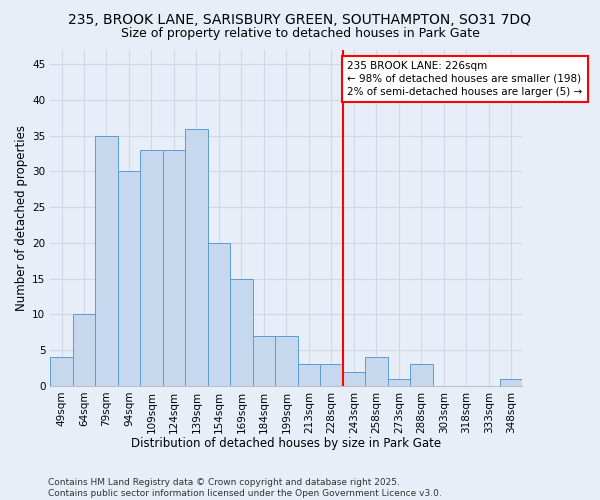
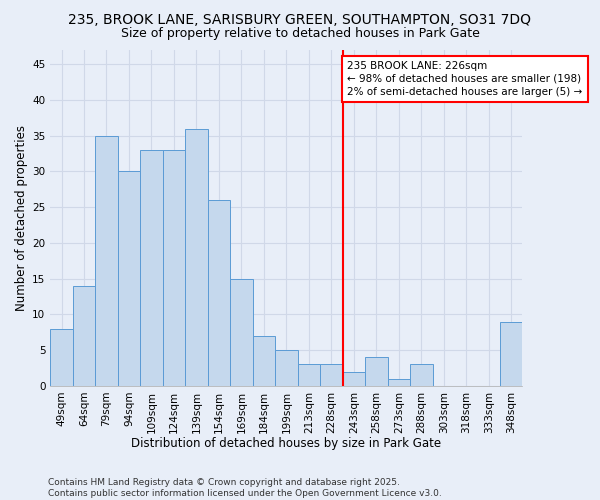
49sqm: 4 -> 8
64sqm: 10 -> 14
154sqm: 20 -> 26
199sqm: 7 -> 5
348sqm: 1 -> 9
